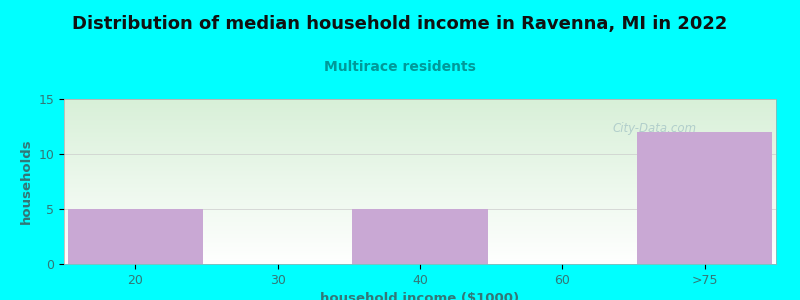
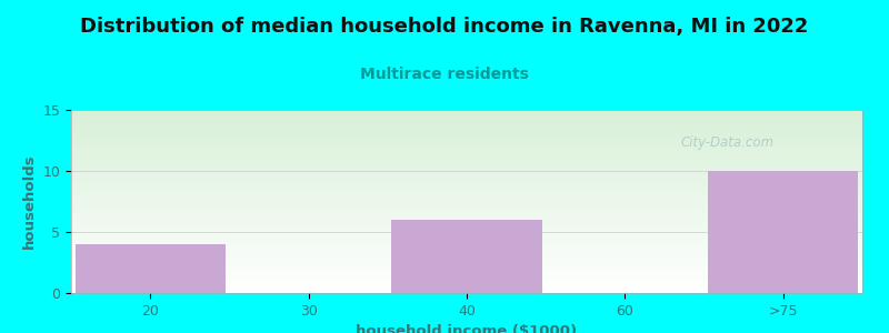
20: 5 -> 4
40: 5 -> 6
>75: 12 -> 10
